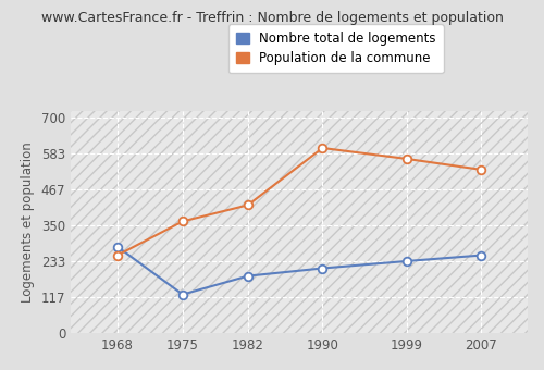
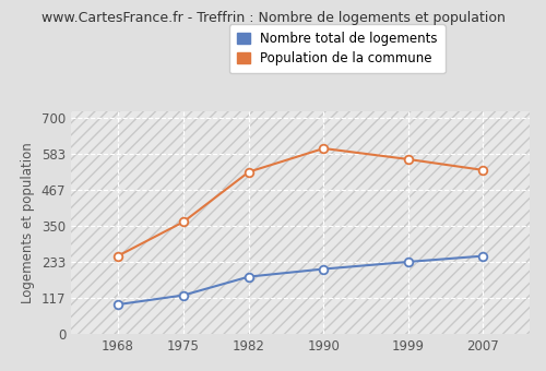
Nombre total de logements/1968: 280 -> 95
Population de la commune/1982: 415 -> 524
